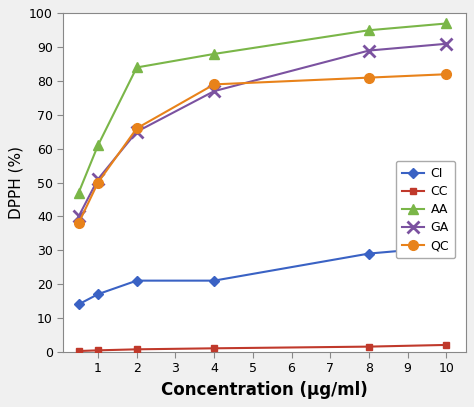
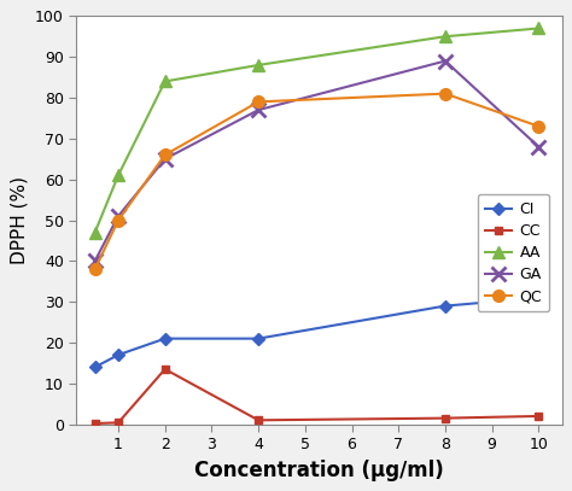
CC/2: 0.7 -> 13.5
GA/10: 91 -> 68
QC/10: 82 -> 73
